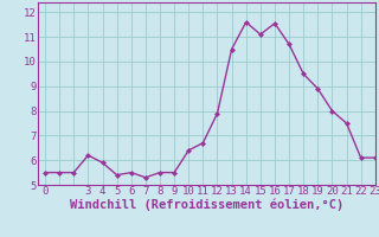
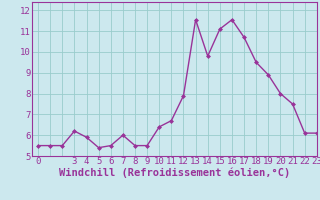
7: 5.30 -> 6.00
13: 10.50 -> 11.55
14: 11.60 -> 9.80
